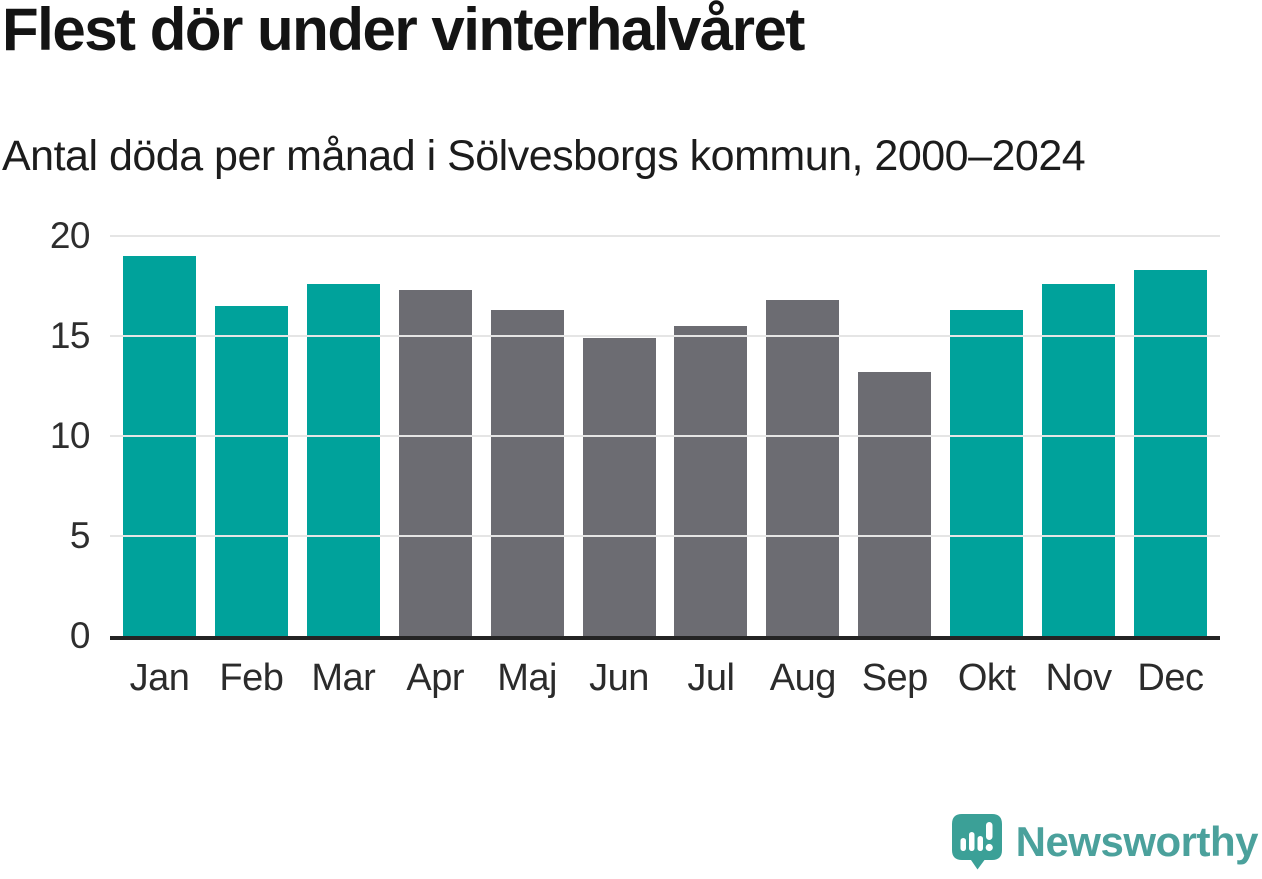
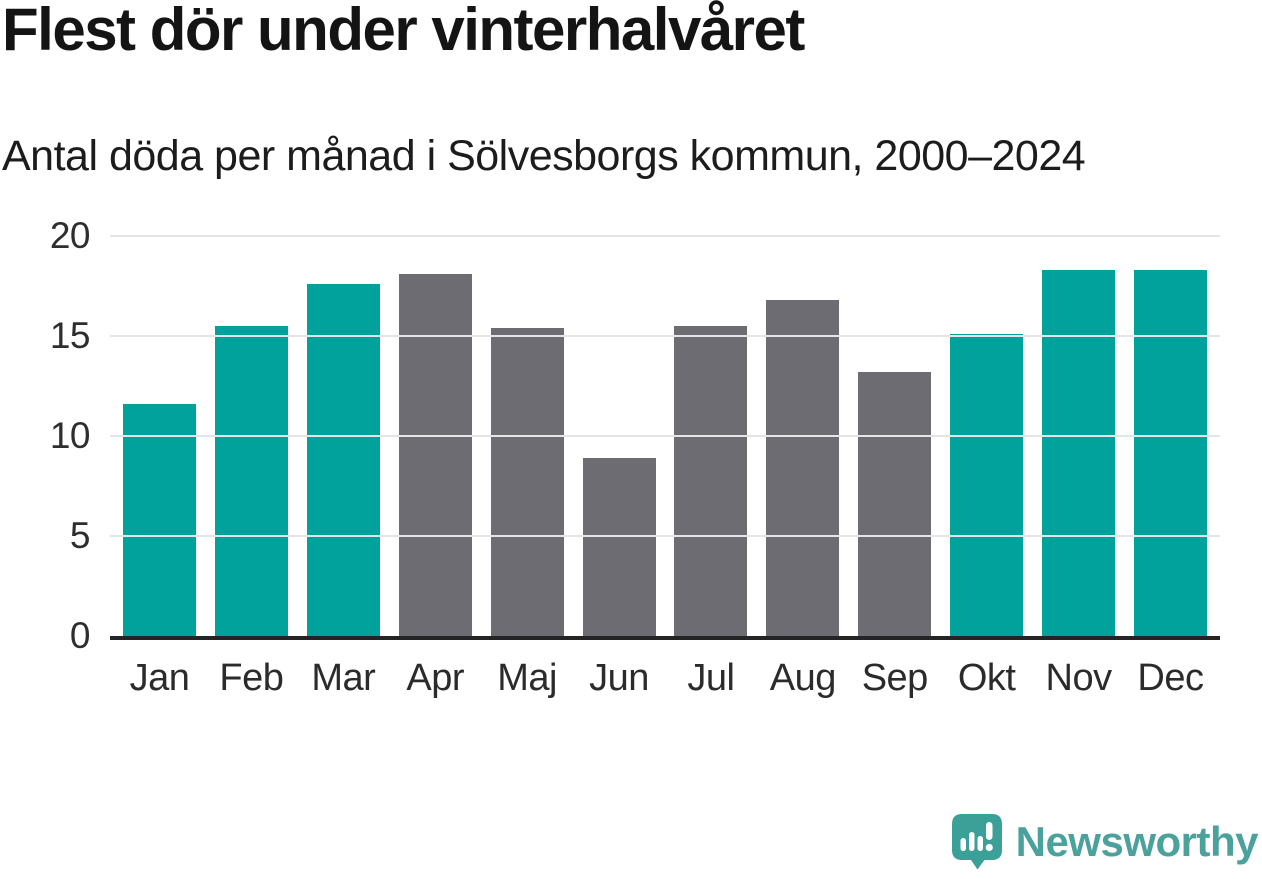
Jan: 19.0 -> 11.6
Feb: 16.5 -> 15.5
Apr: 17.3 -> 18.1
Maj: 16.3 -> 15.4
Jun: 14.9 -> 8.9
Okt: 16.3 -> 15.1
Nov: 17.6 -> 18.3
